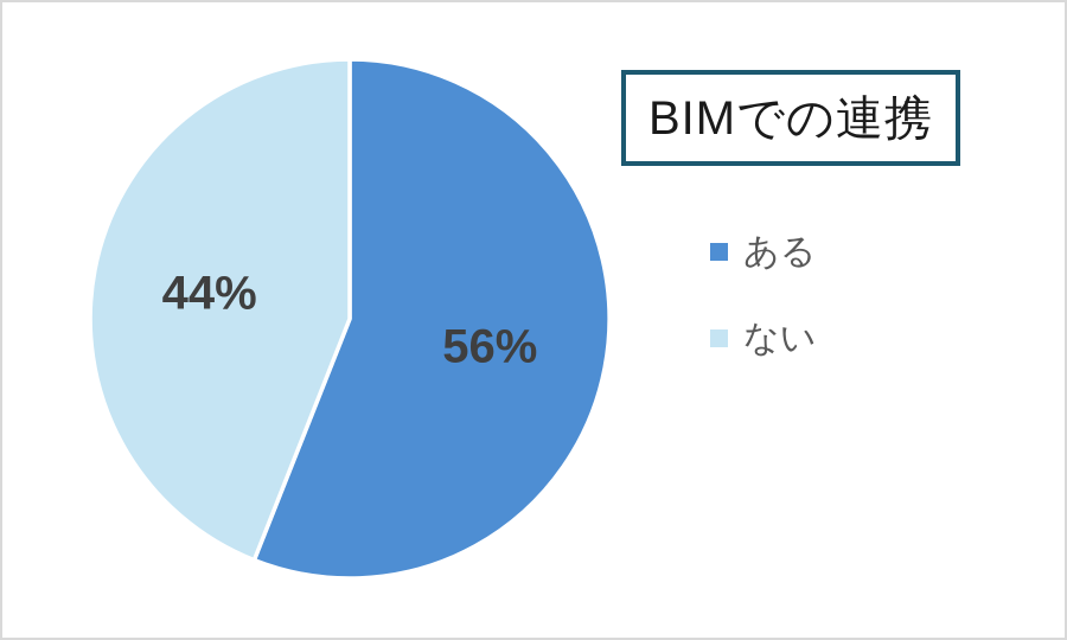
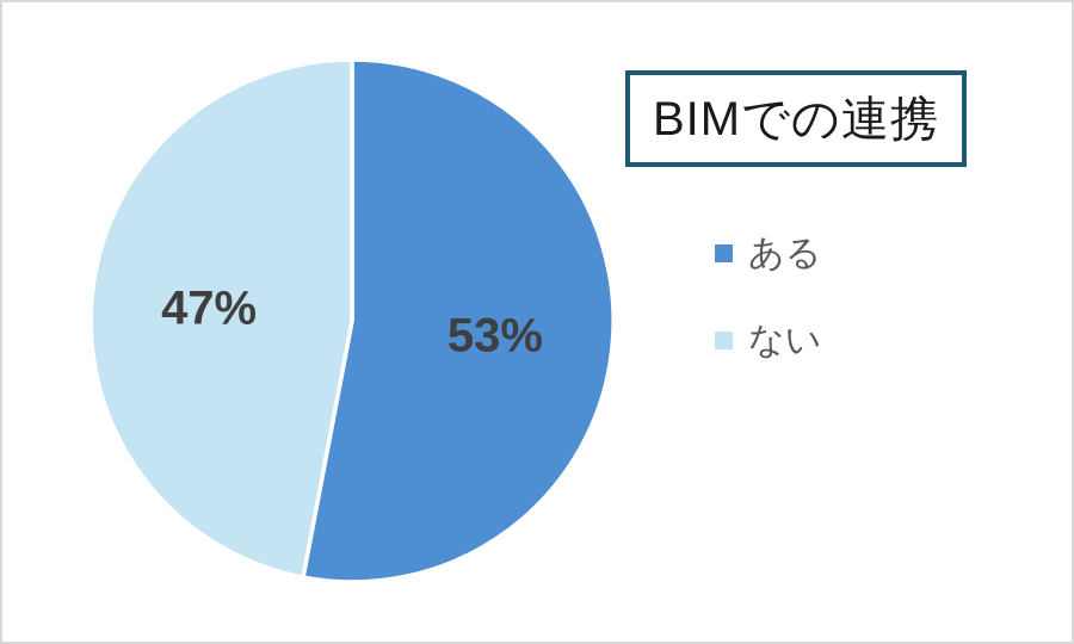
ある: 56% -> 53%
ない: 44% -> 47%
